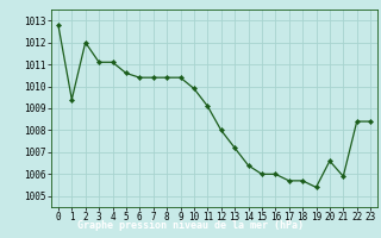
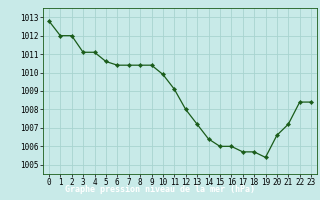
1: 1009.4 -> 1012.0
21: 1005.9 -> 1007.2
